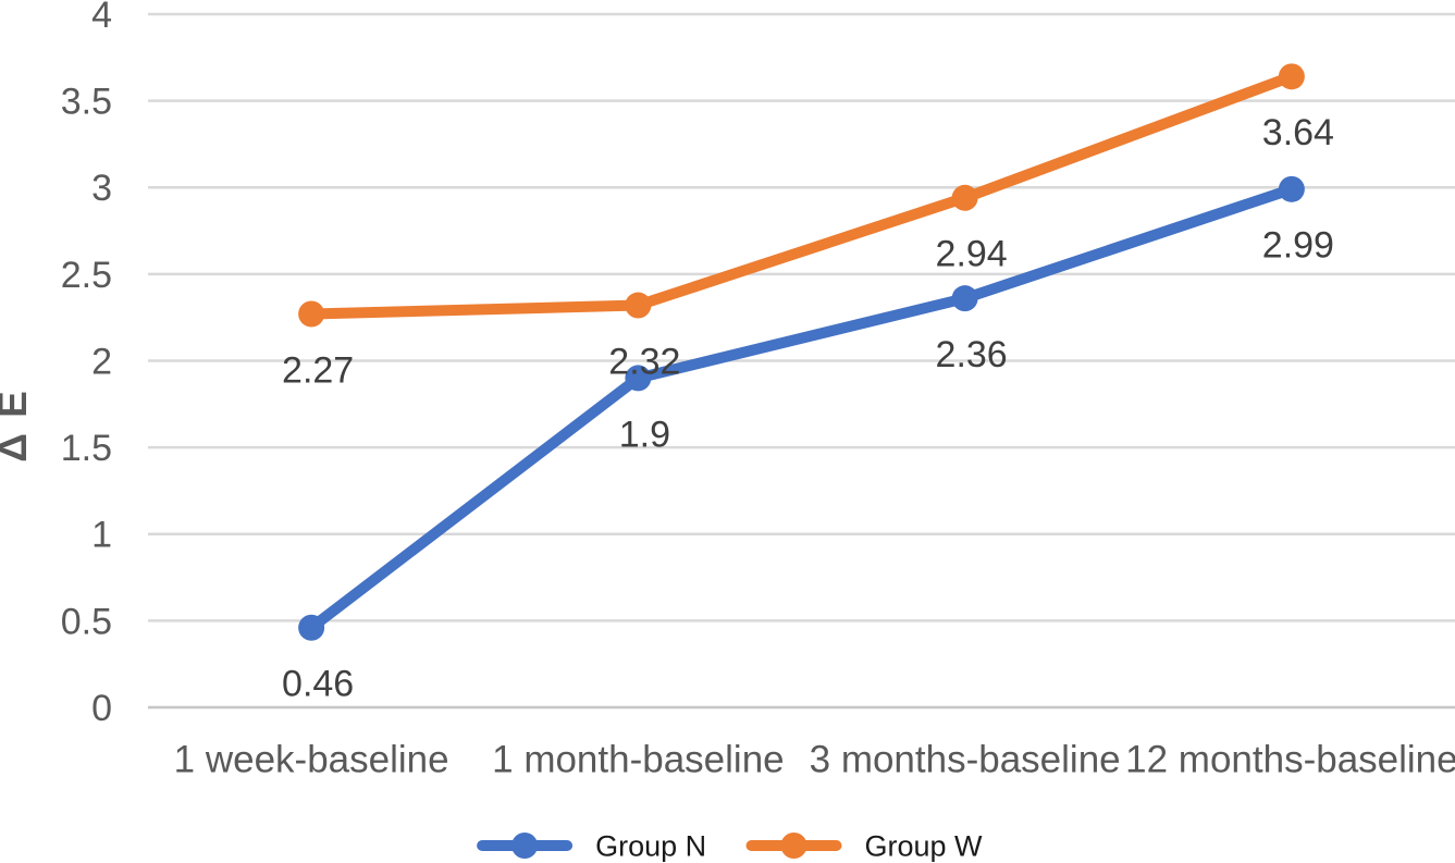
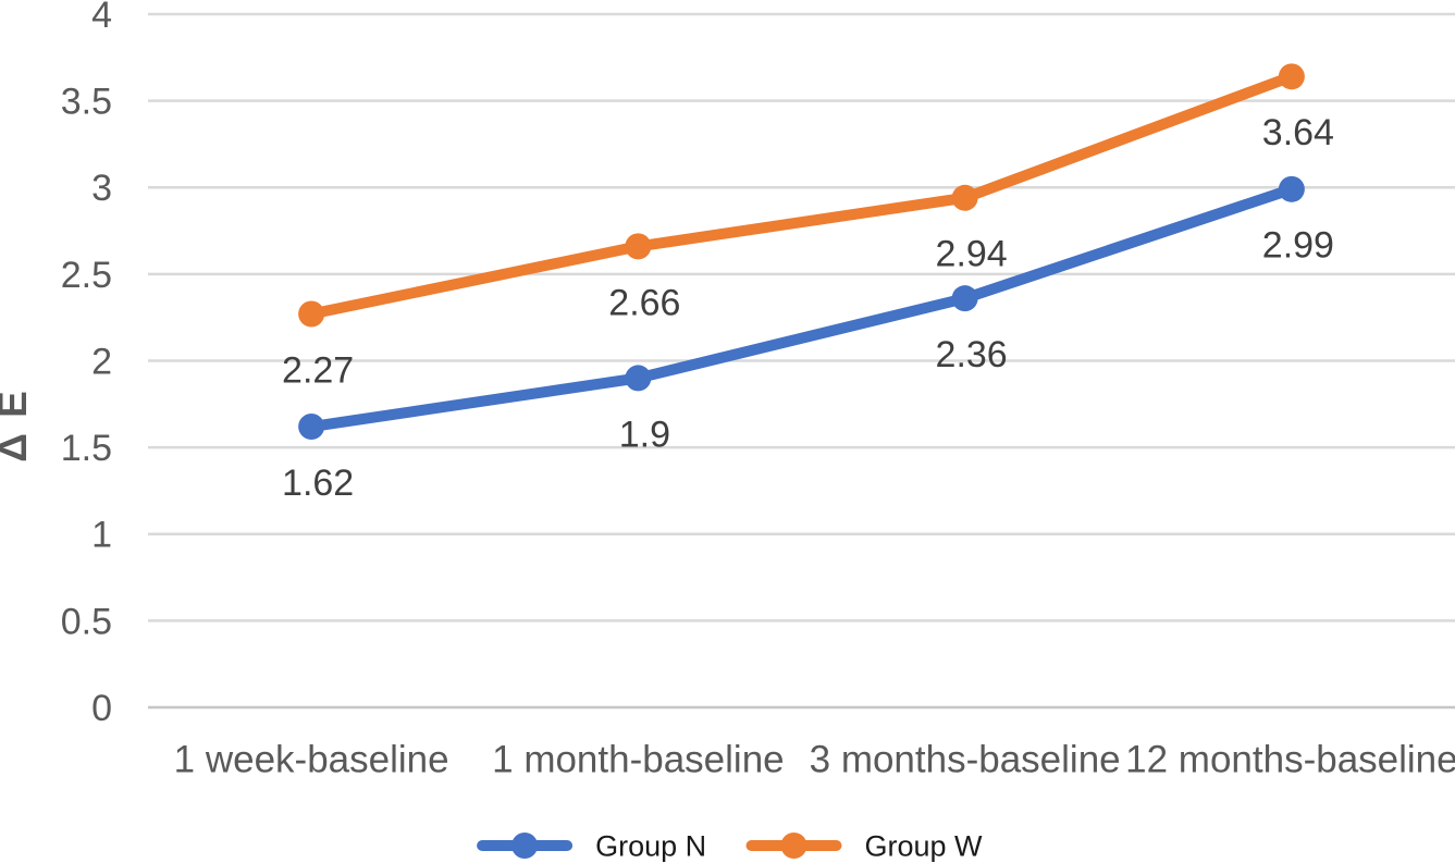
Group N/1 week-baseline: 0.46 -> 1.62
Group W/1 month-baseline: 2.32 -> 2.66
